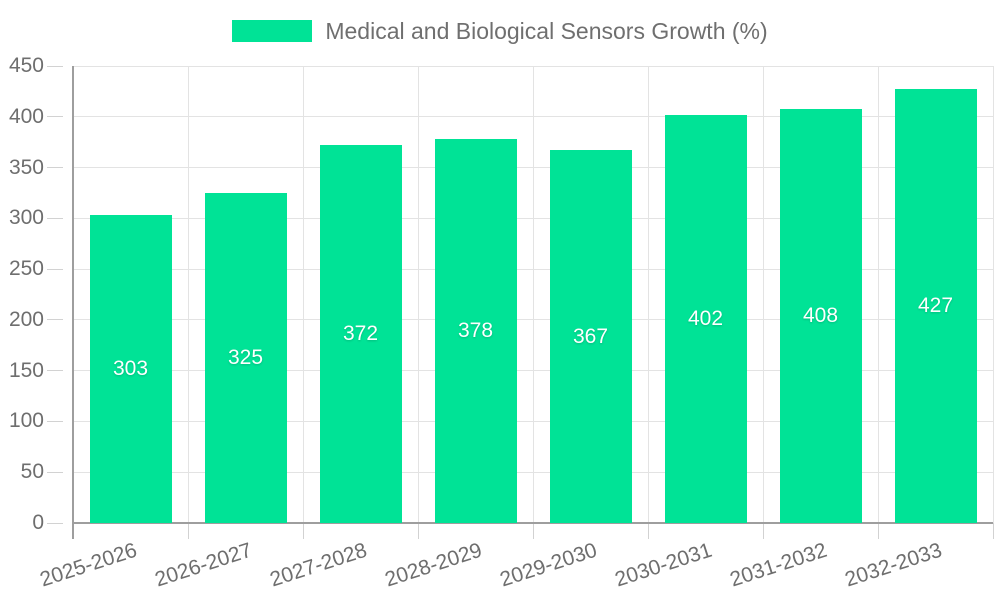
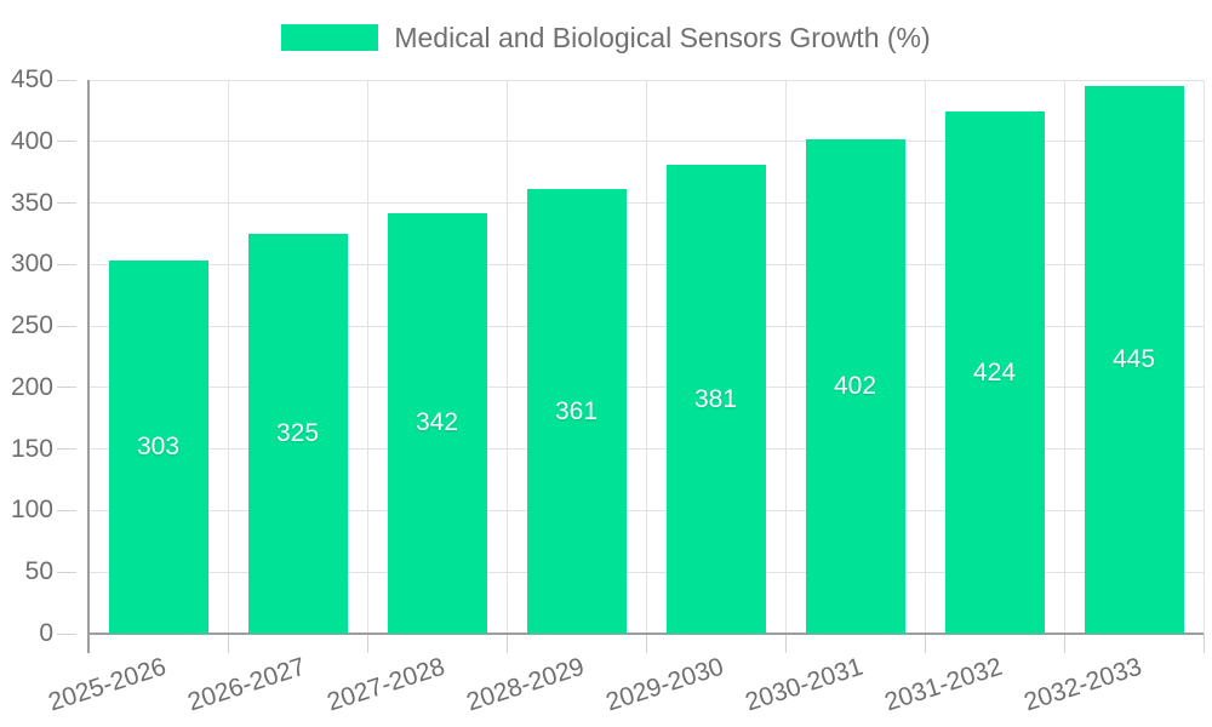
2027-2028: 372 -> 342
2028-2029: 378 -> 361
2029-2030: 367 -> 381
2031-2032: 408 -> 424
2032-2033: 427 -> 445
